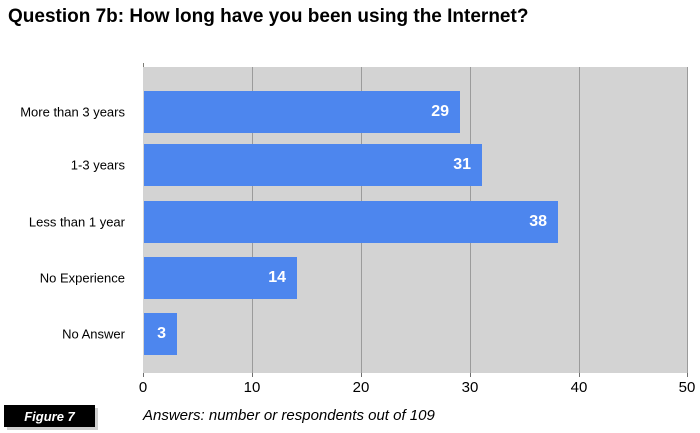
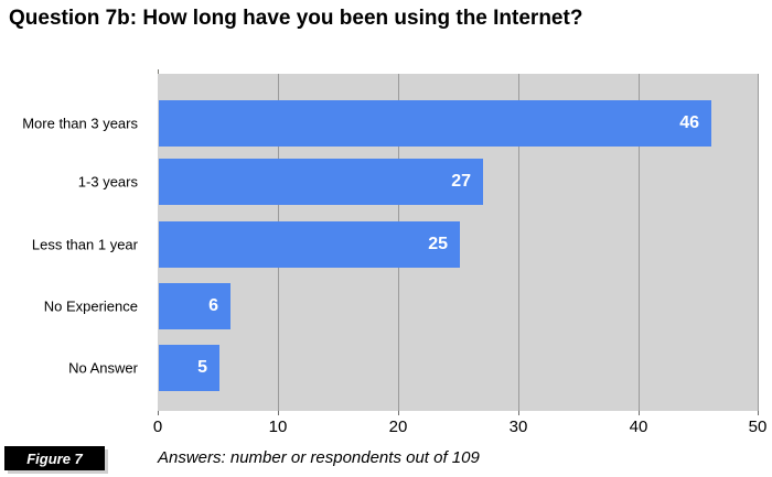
More than 3 years: 29 -> 46
1-3 years: 31 -> 27
Less than 1 year: 38 -> 25
No Experience: 14 -> 6
No Answer: 3 -> 5
